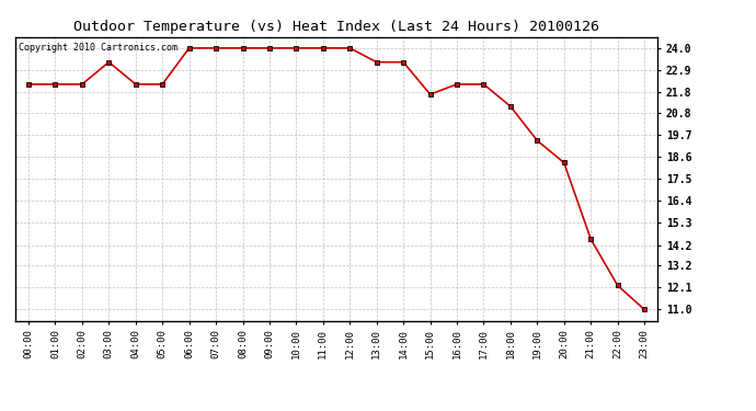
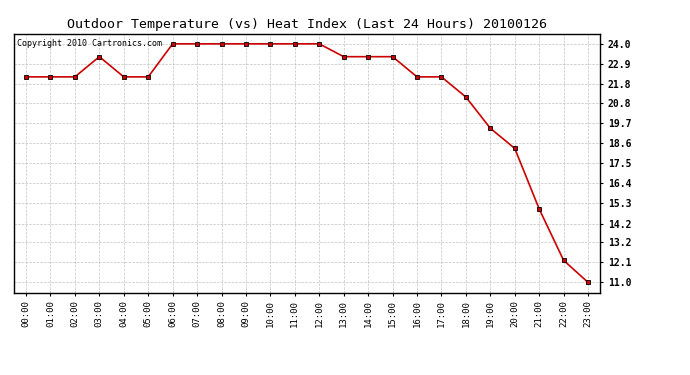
15:00: 21.7 -> 23.3
21:00: 14.5 -> 15.0
